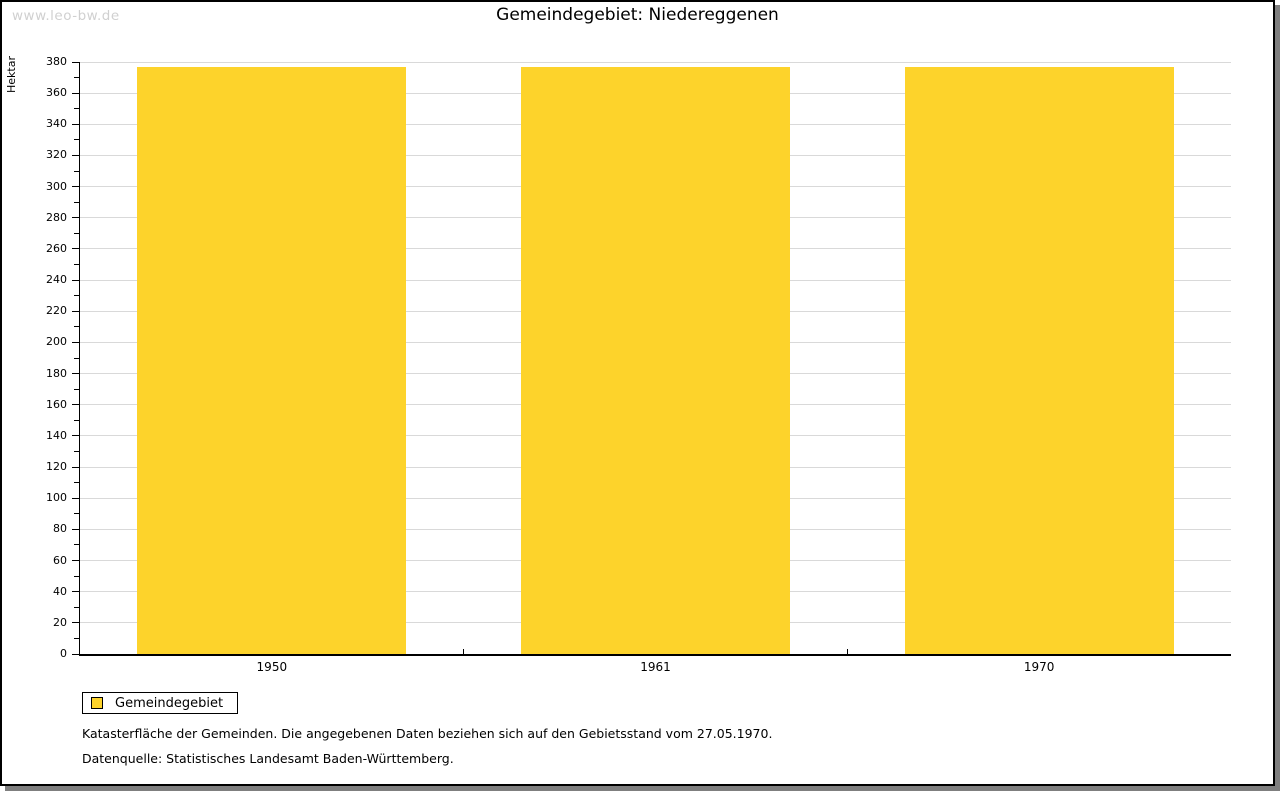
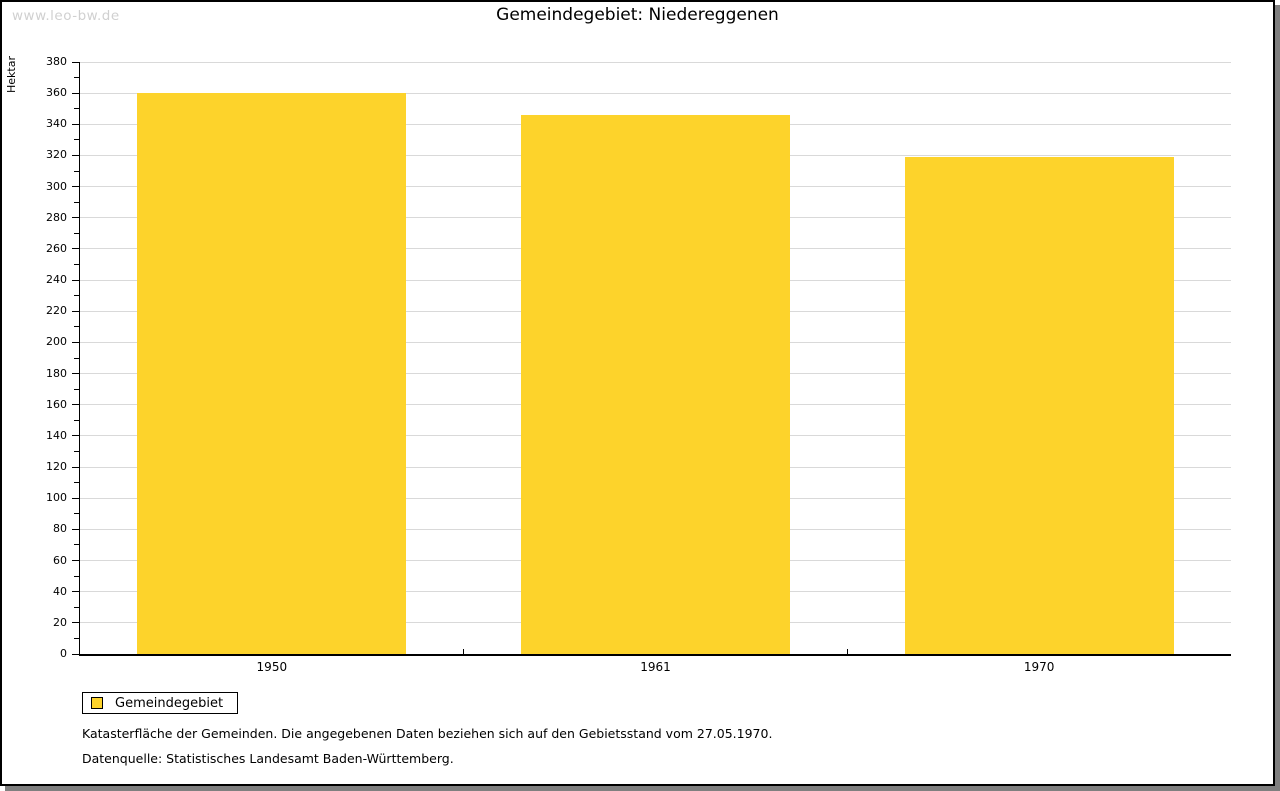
1950: 377 -> 360
1961: 377 -> 346
1970: 377 -> 319
